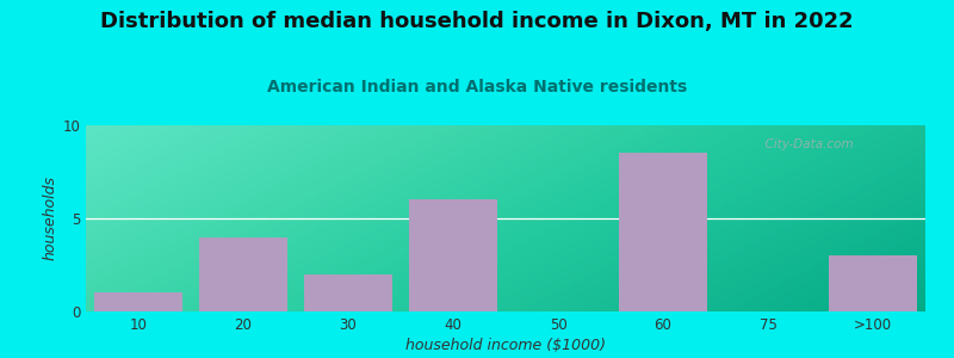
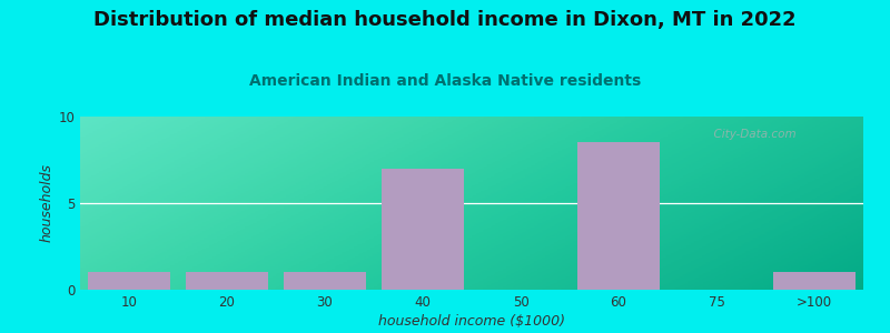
20: 4.0 -> 1.0
30: 2.0 -> 1.0
40: 6.0 -> 7.0
>100: 3.0 -> 1.0
